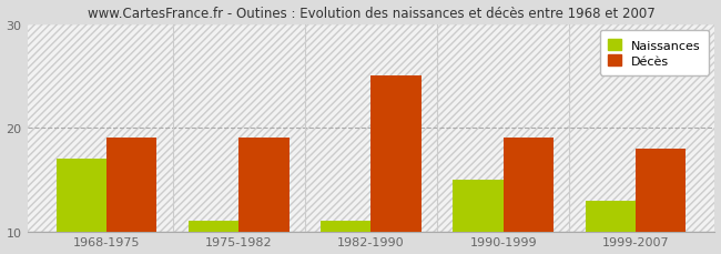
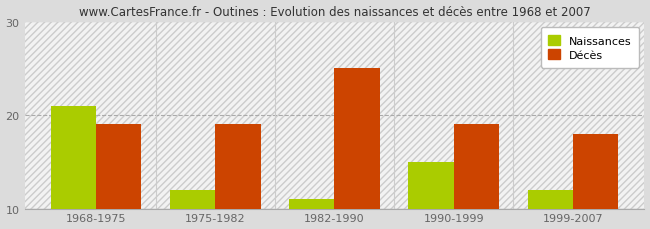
Naissances/1968-1975: 17 -> 21
Naissances/1975-1982: 11 -> 12
Naissances/1999-2007: 13 -> 12
